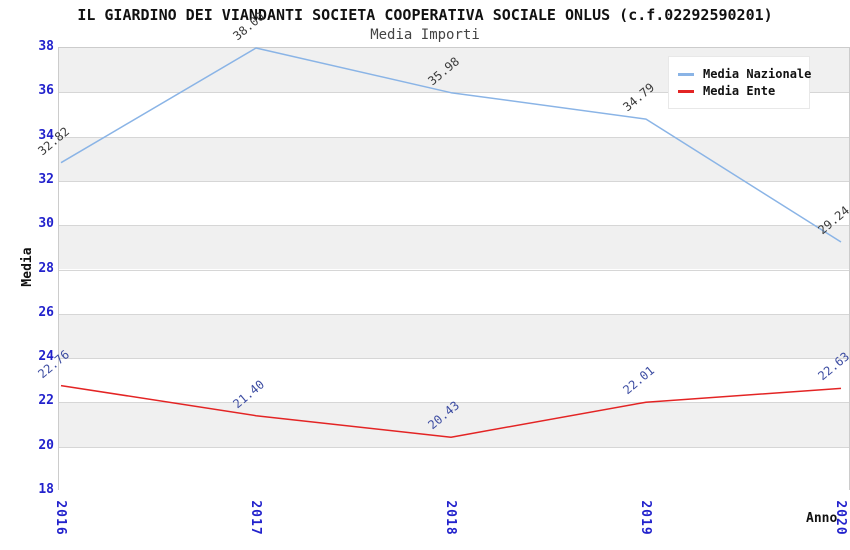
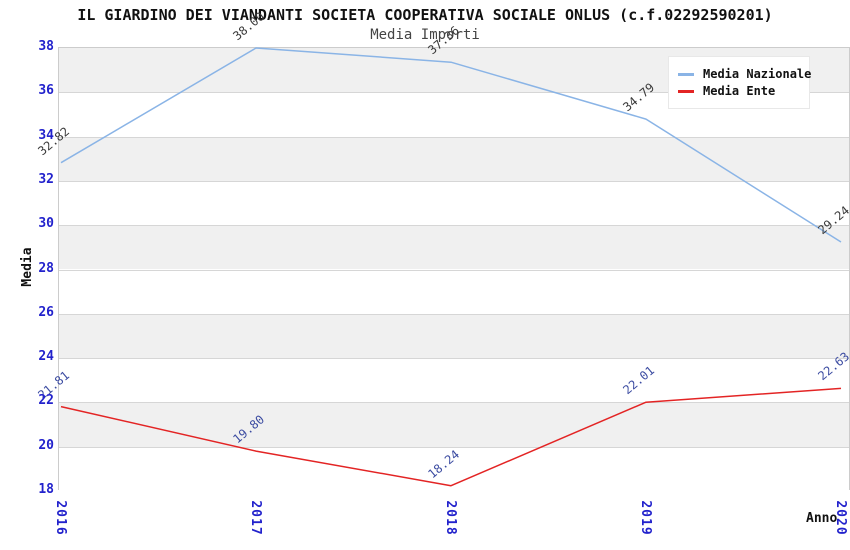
Media Ente/2016: 22.76 -> 21.81
Media Ente/2017: 21.40 -> 19.80
Media Nazionale/2018: 35.98 -> 37.36
Media Ente/2018: 20.43 -> 18.24
